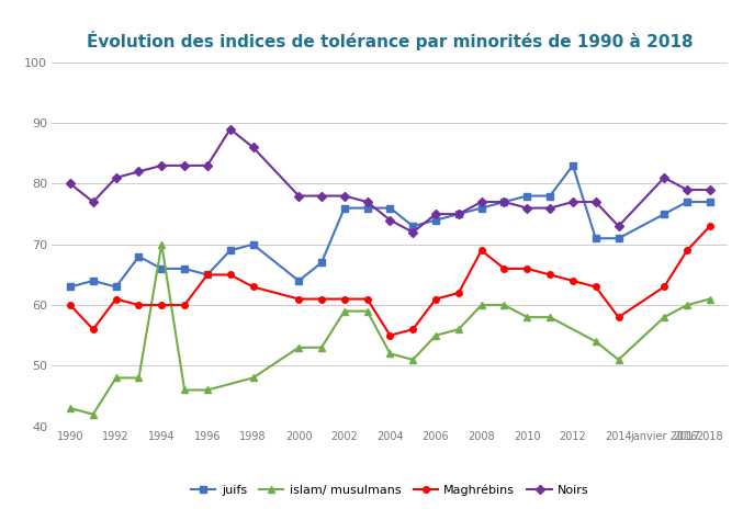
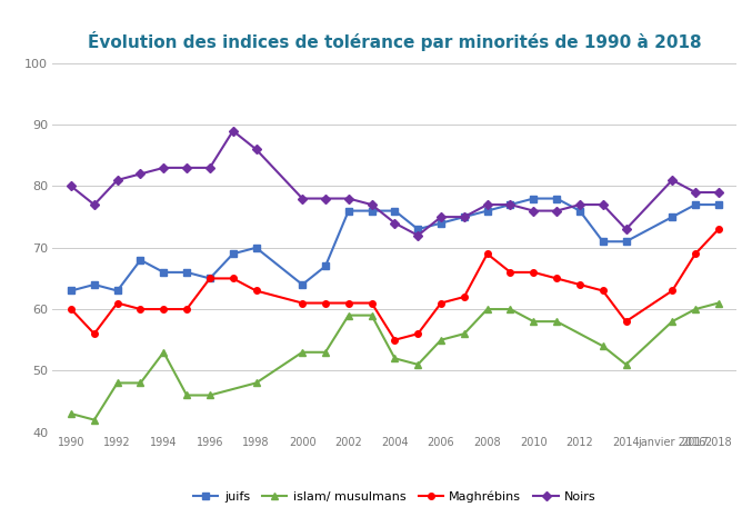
islam/ musulmans/1994: 70 -> 53
juifs/2012: 83 -> 76
